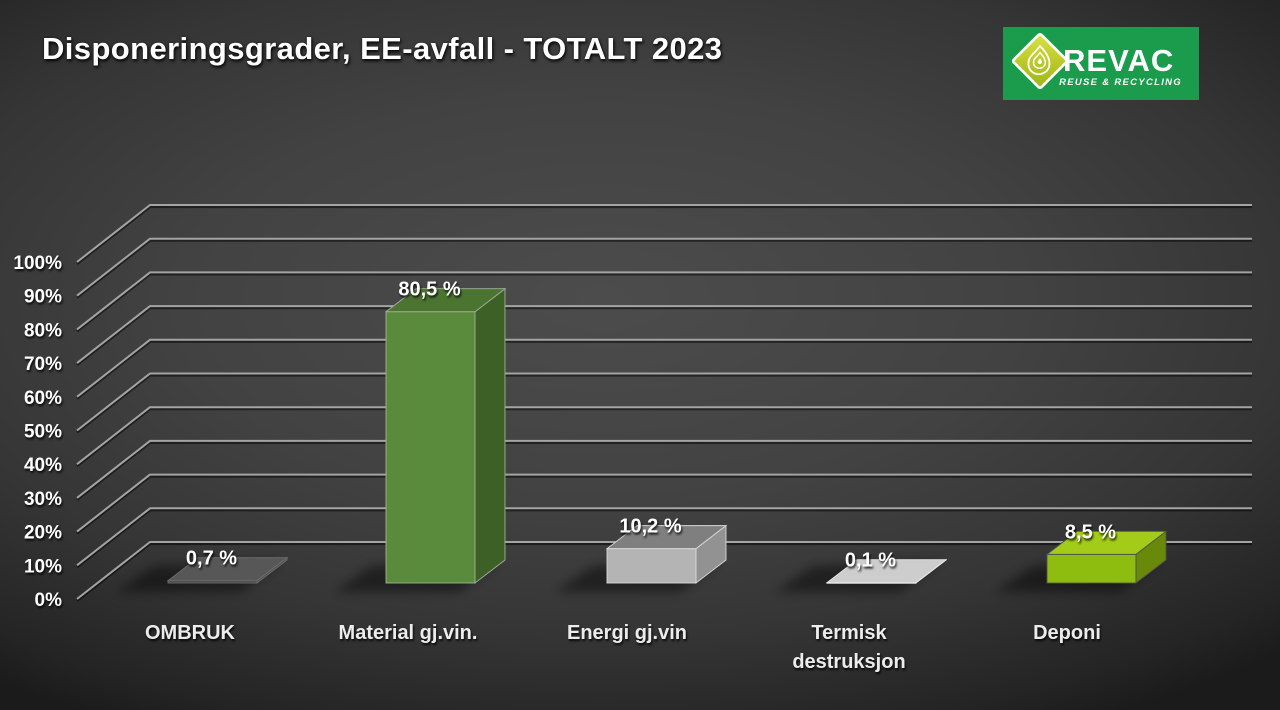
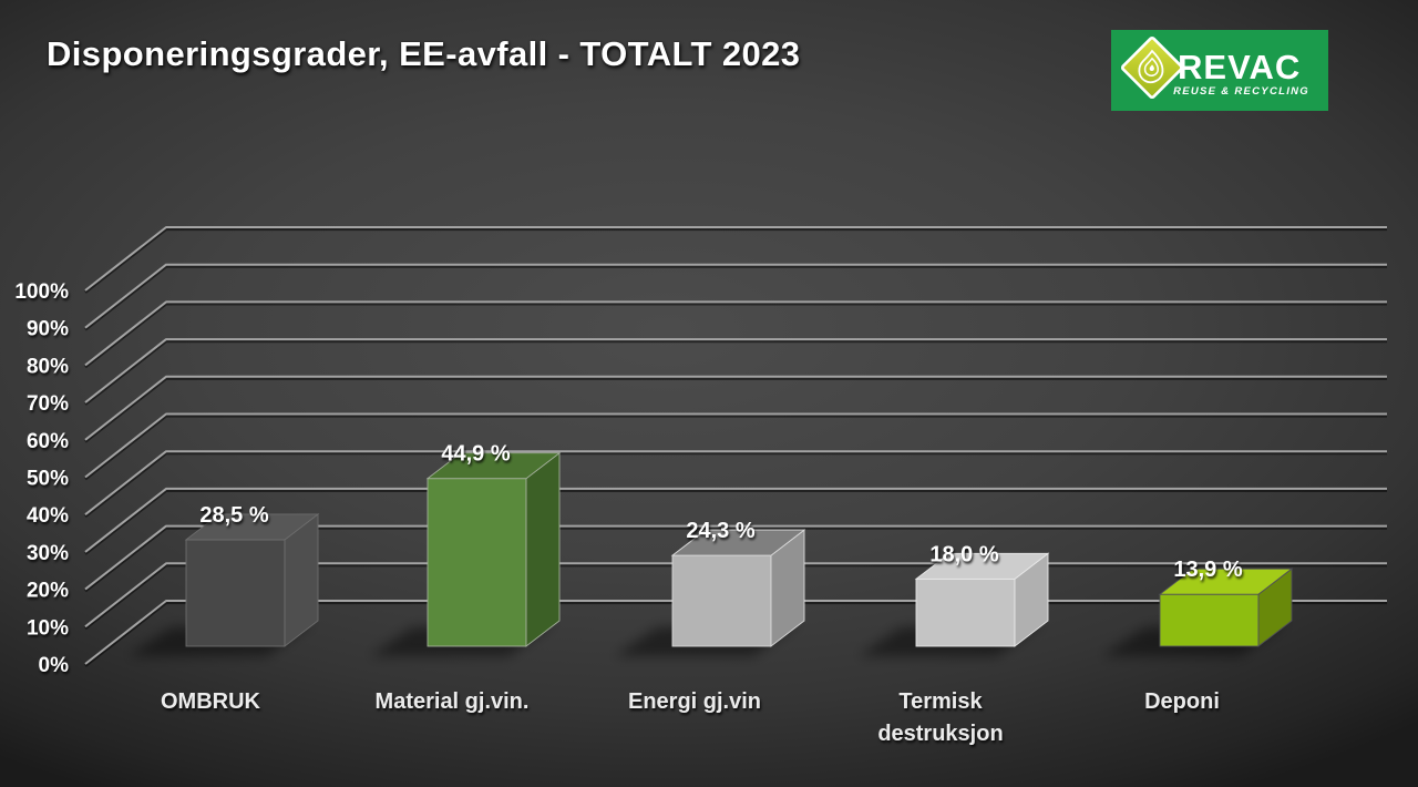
OMBRUK: 0,7 -> 28,5
Material gj.vin.: 80,5 -> 44,9
Energi gj.vin: 10,2 -> 24,3
Termisk destruksjon: 0,1 -> 18,0
Deponi: 8,5 -> 13,9
